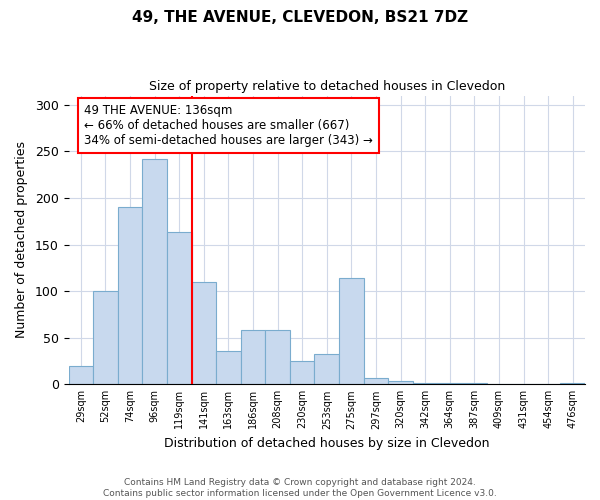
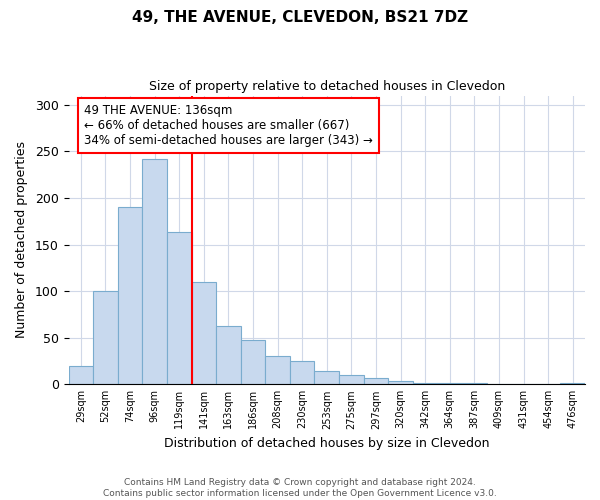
163sqm: 36 -> 63
186sqm: 58 -> 48
208sqm: 58 -> 30
253sqm: 32 -> 14
275sqm: 114 -> 10
